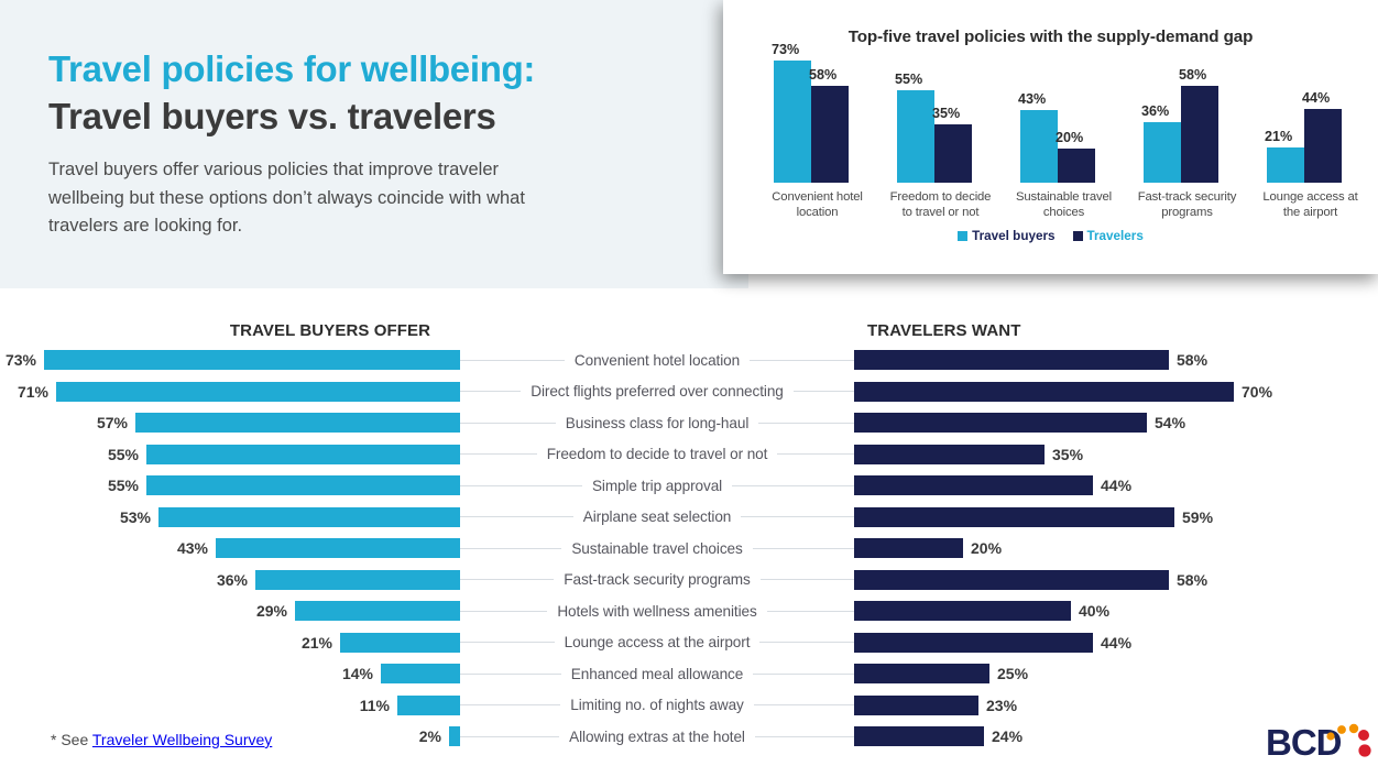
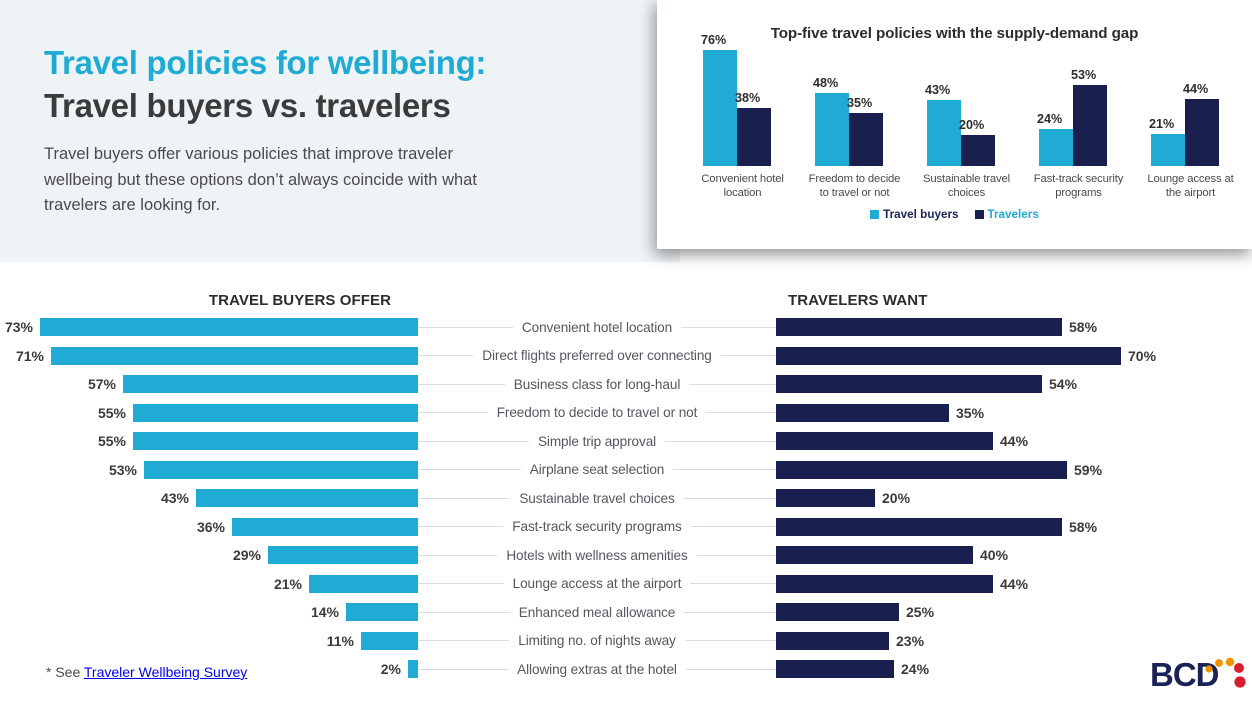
Top-five travel policies with the supply-demand gap/Travel buyers/Convenient hotel location: 73% -> 76%
Top-five travel policies with the supply-demand gap/Travelers/Convenient hotel location: 58% -> 38%
Top-five travel policies with the supply-demand gap/Travel buyers/Freedom to decide to travel or not: 55% -> 48%
Top-five travel policies with the supply-demand gap/Travel buyers/Fast-track security programs: 36% -> 24%
Top-five travel policies with the supply-demand gap/Travelers/Fast-track security programs: 58% -> 53%
